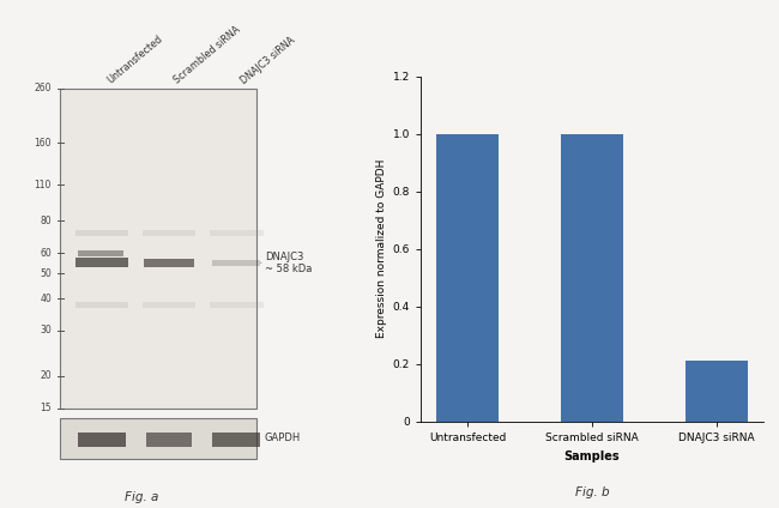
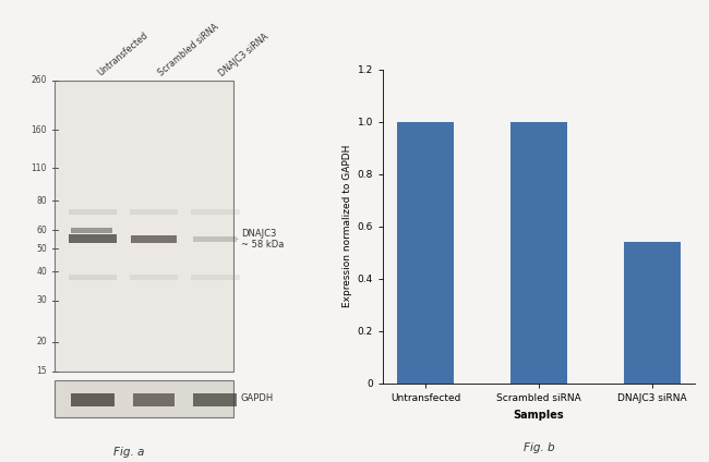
DNAJC3 siRNA: 0.21 -> 0.54
